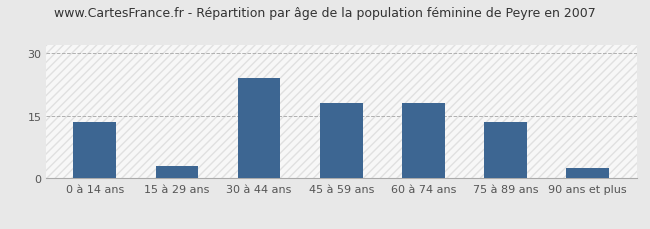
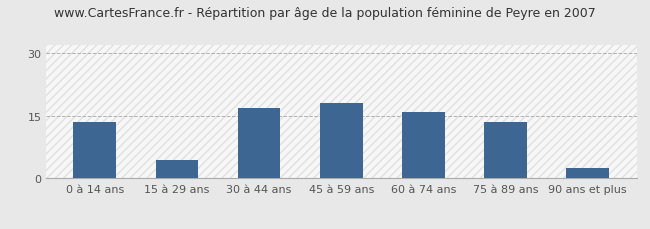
15 à 29 ans: 3.0 -> 4.5
30 à 44 ans: 24.0 -> 17.0
60 à 74 ans: 18.0 -> 16.0
